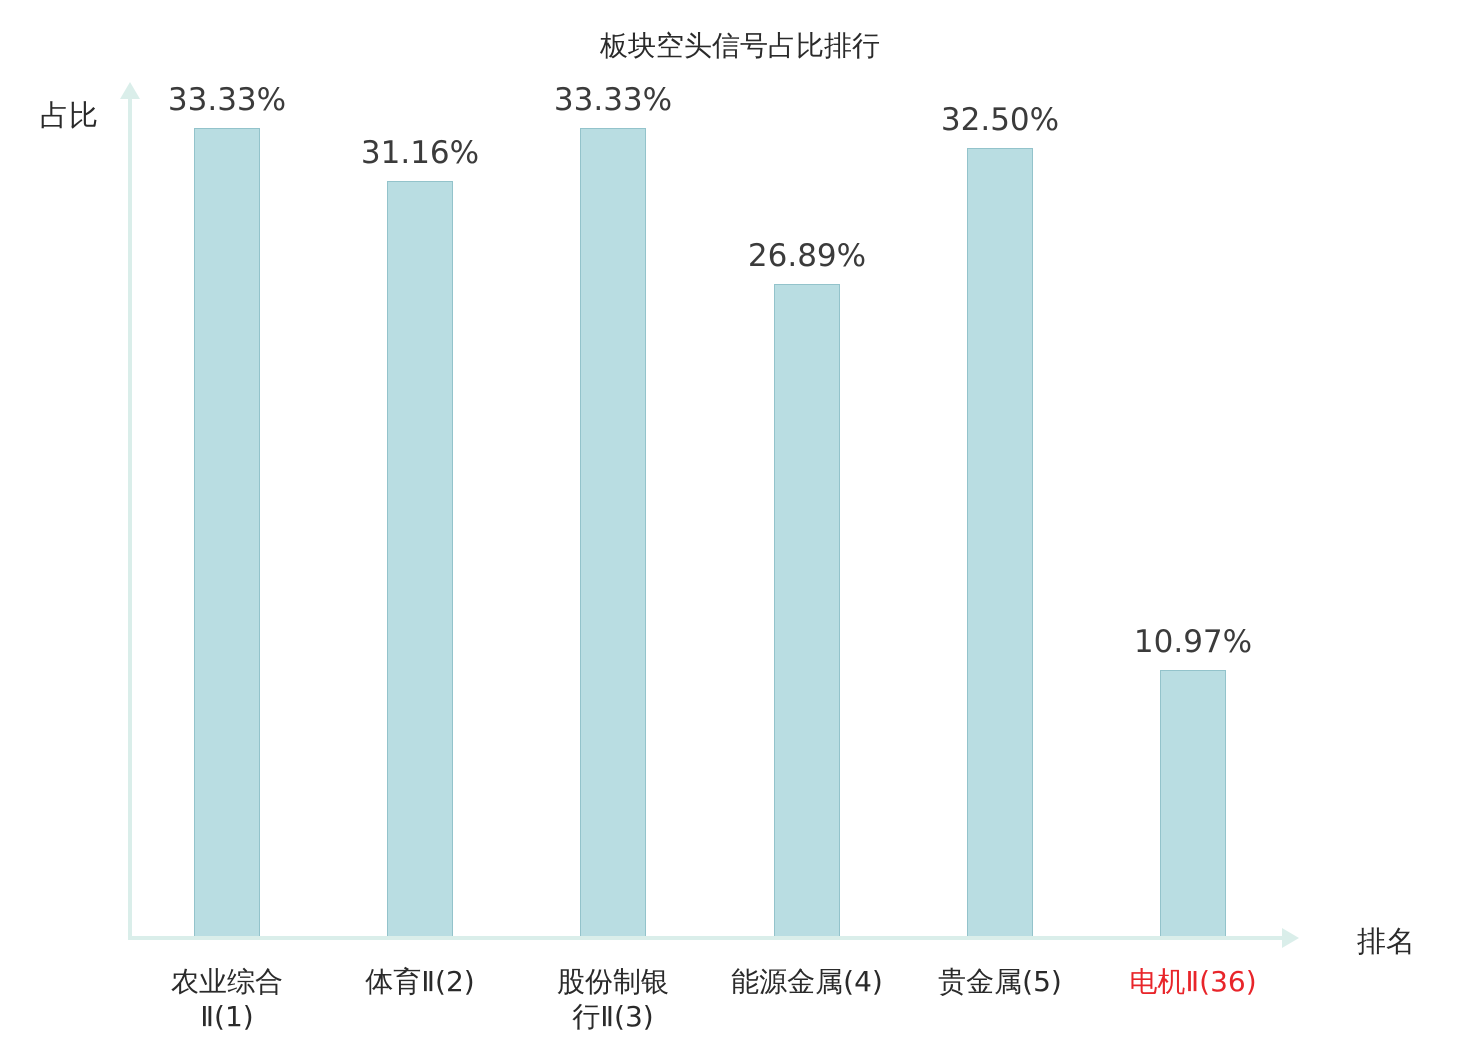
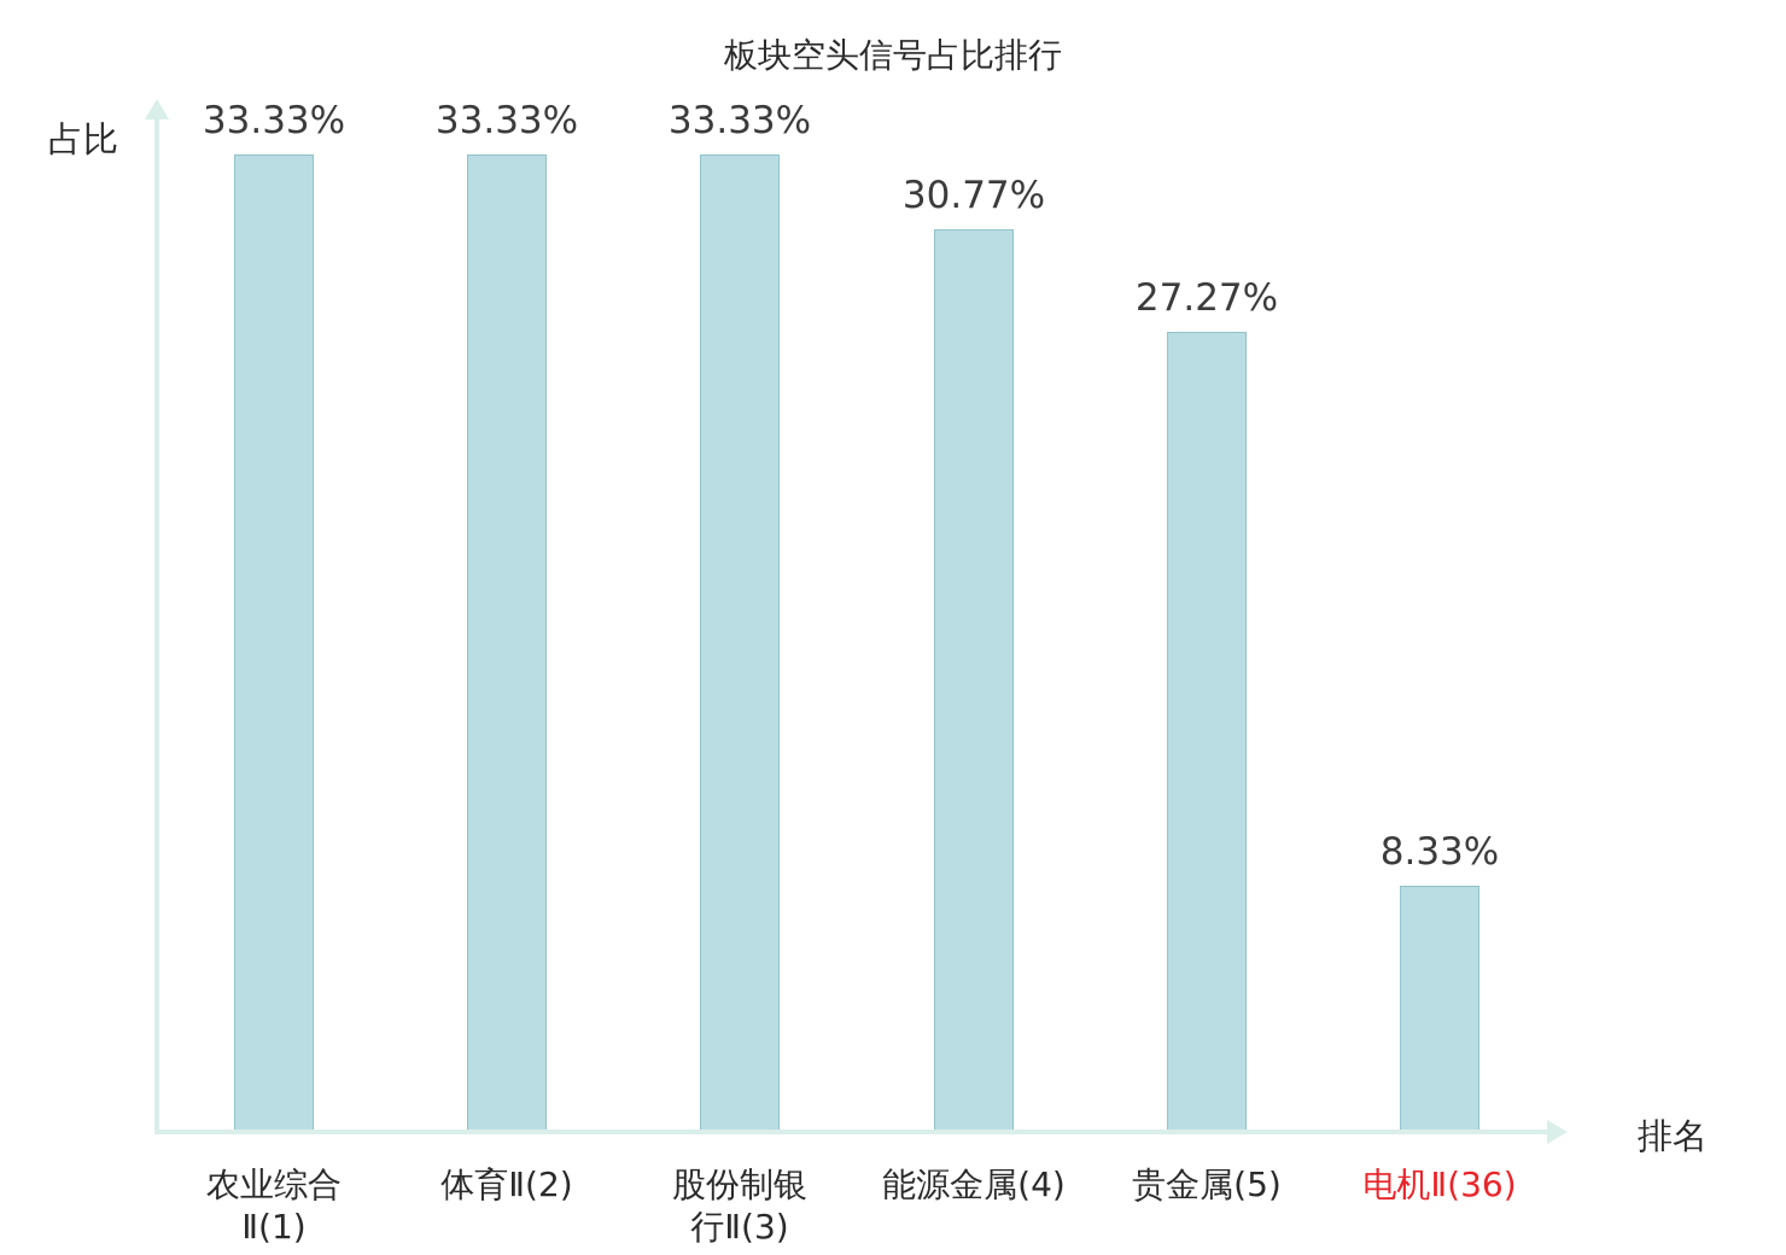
体育Ⅱ(2): 31.16% -> 33.33%
能源金属(4): 26.89% -> 30.77%
贵金属(5): 32.50% -> 27.27%
电机Ⅱ(36): 10.97% -> 8.33%
